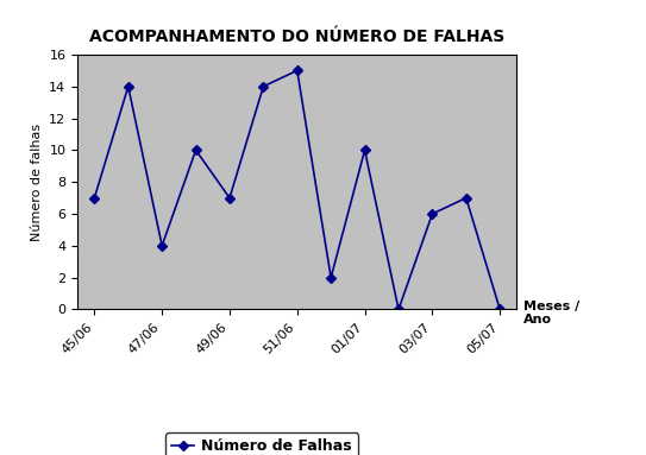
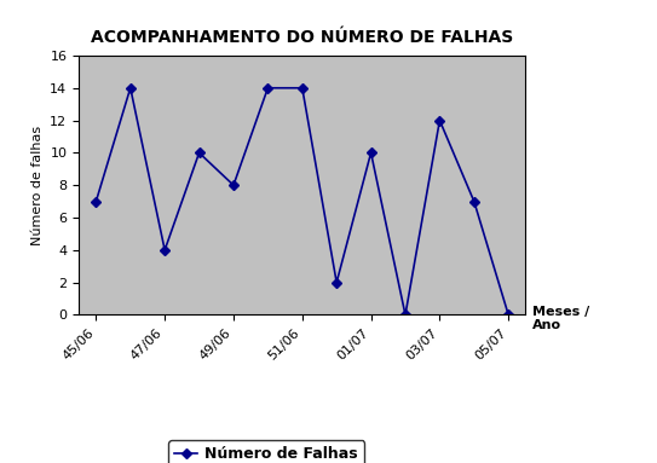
49/06: 7 -> 8
51/06: 15 -> 14
03/07: 6 -> 12
